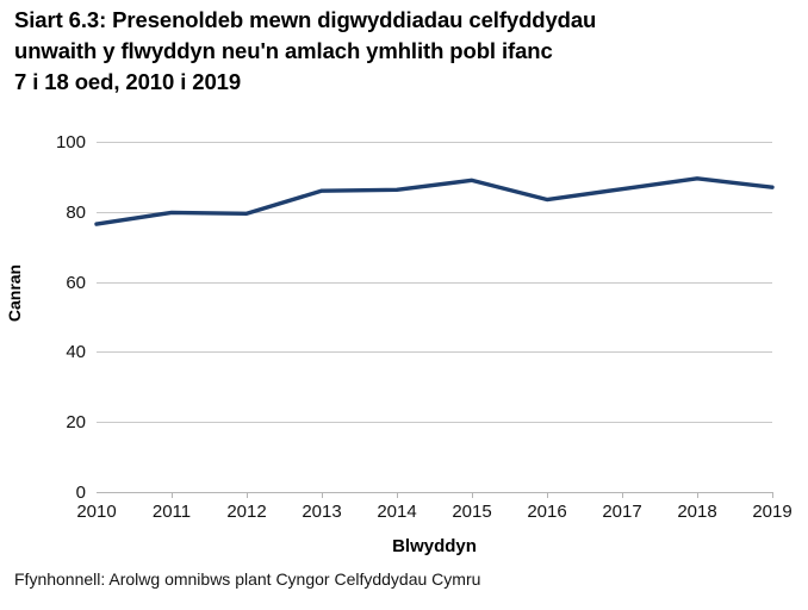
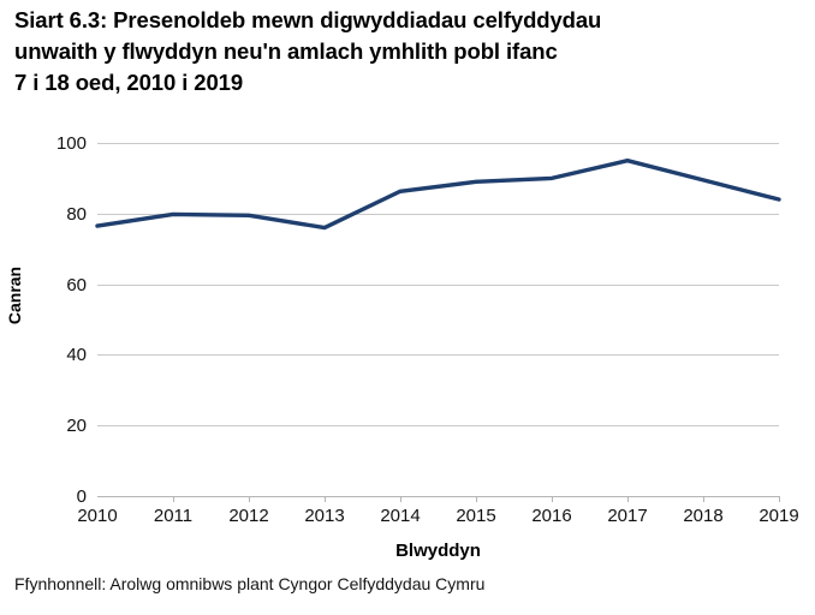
2013: 86 -> 76
2016: 84 -> 90
2017: 86 -> 95
2019: 87 -> 84
